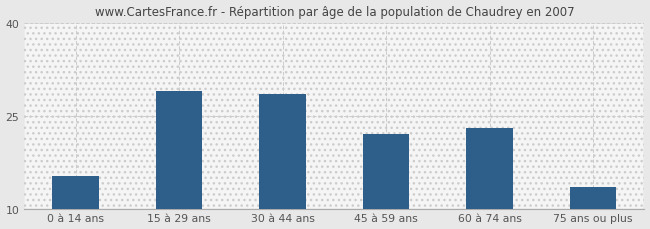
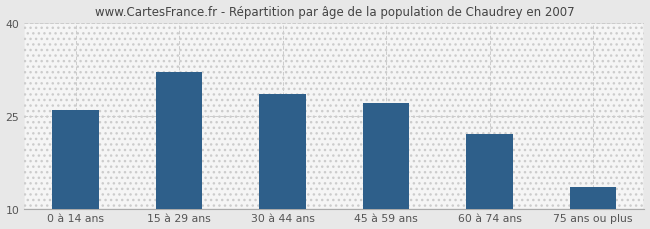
0 à 14 ans: 15.2 -> 26.0
15 à 29 ans: 29.0 -> 32.0
45 à 59 ans: 22.0 -> 27.0
60 à 74 ans: 23.0 -> 22.0
